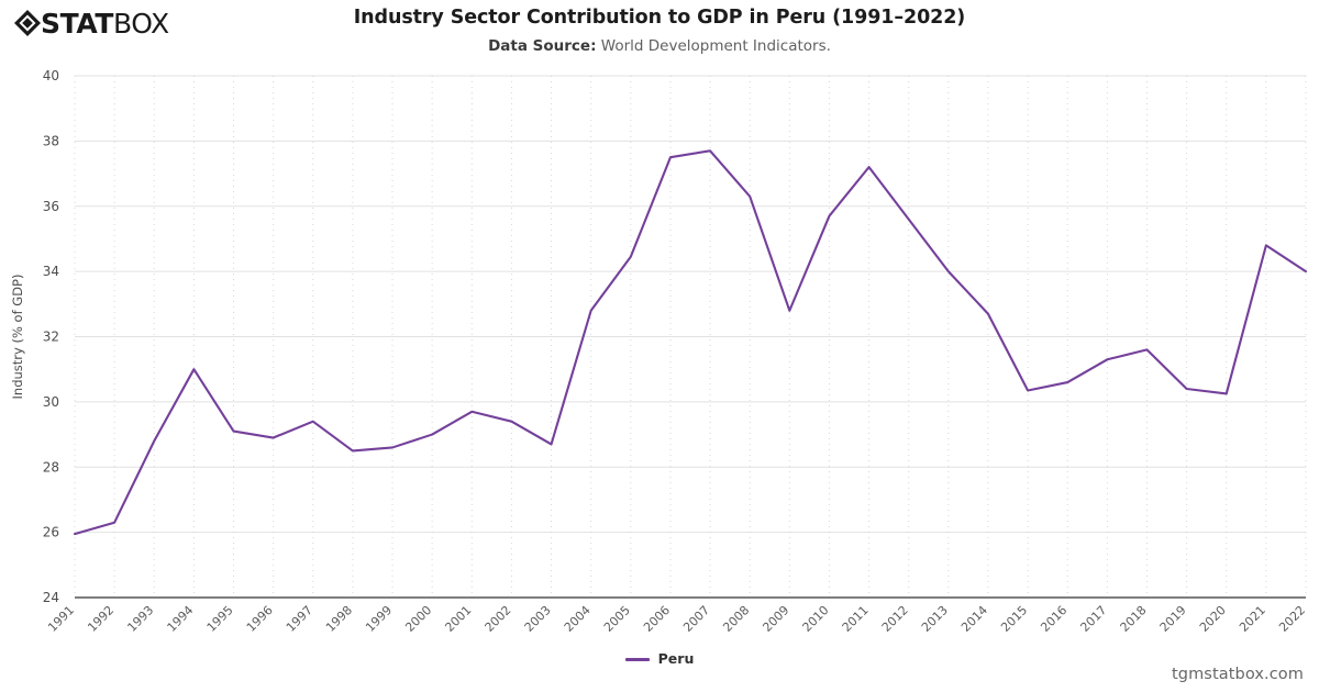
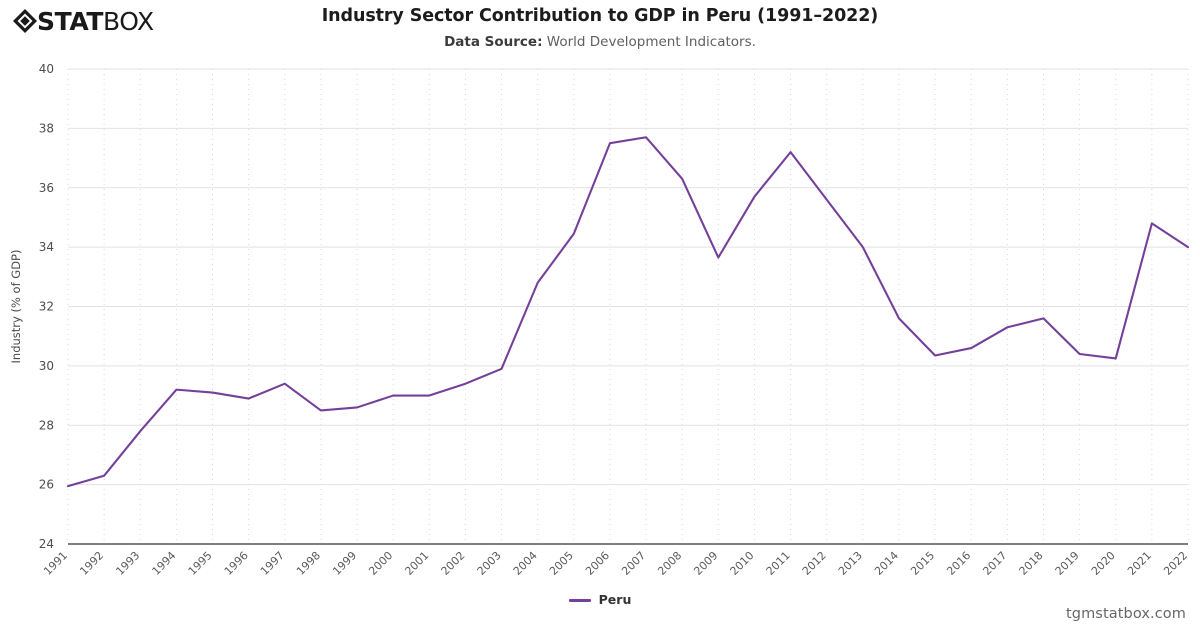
1993: 28.8 -> 27.8
1994: 31.0 -> 29.2
2001: 29.7 -> 29.0
2003: 28.7 -> 29.9
2009: 32.8 -> 33.6
2014: 32.7 -> 31.6
